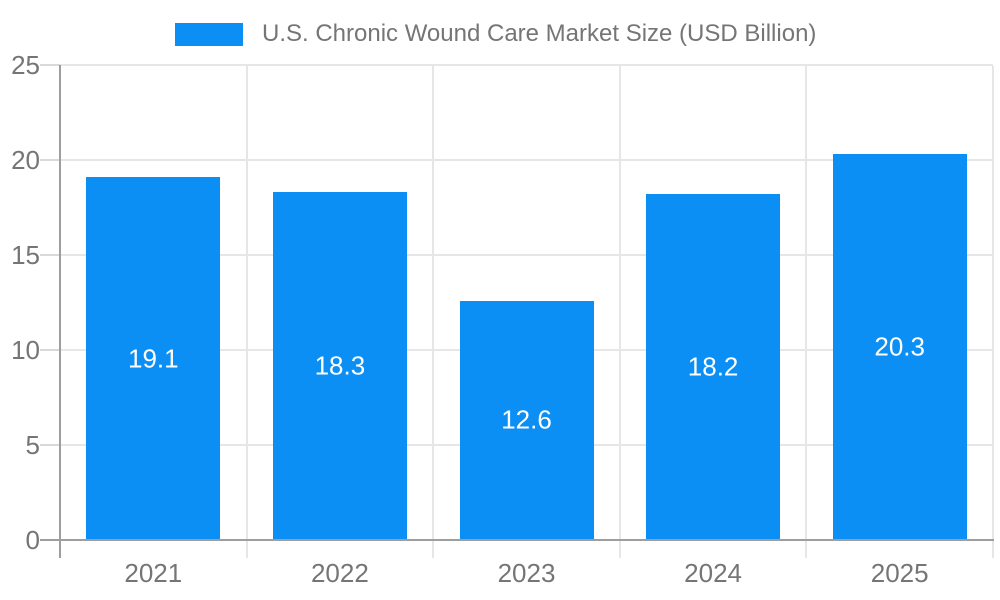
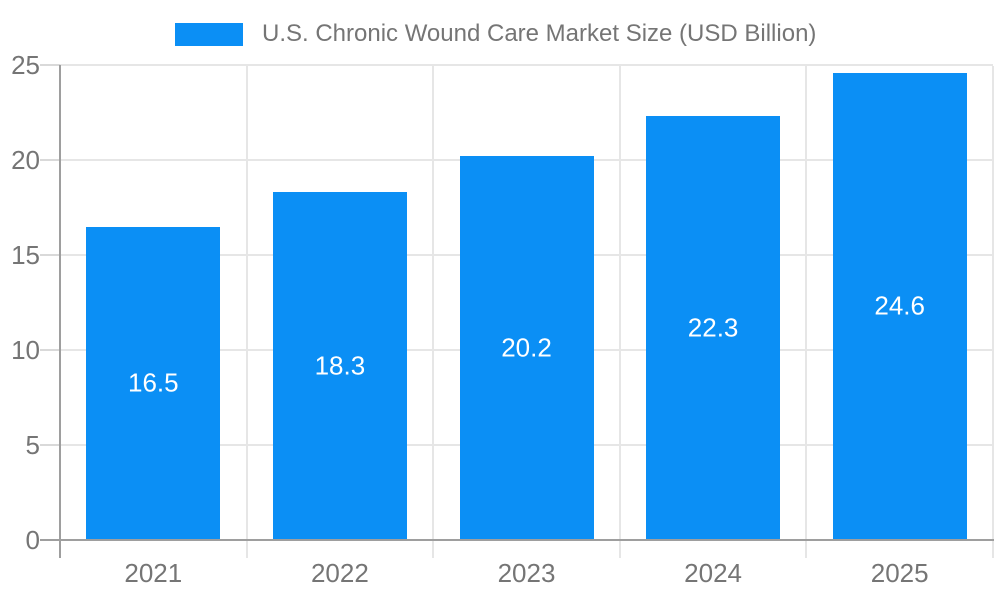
2021: 19.1 -> 16.5
2023: 12.6 -> 20.2
2024: 18.2 -> 22.3
2025: 20.3 -> 24.6
